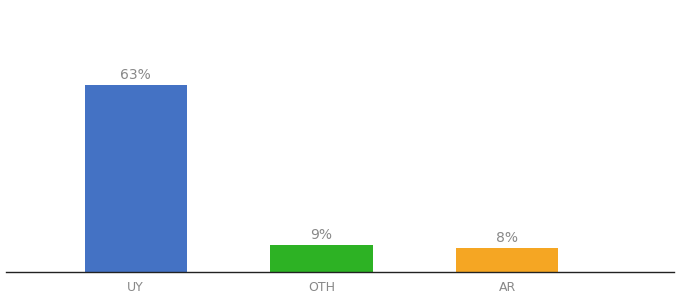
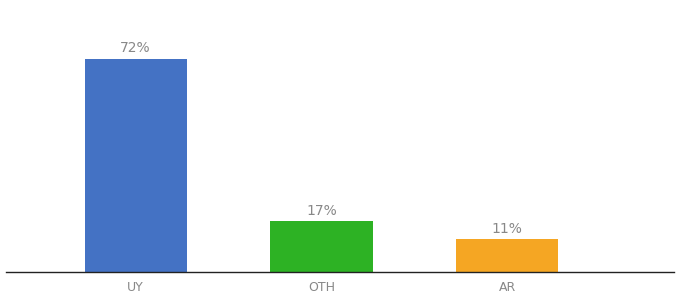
UY: 63% -> 72%
OTH: 9% -> 17%
AR: 8% -> 11%
